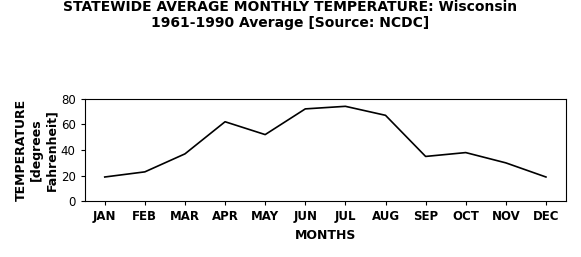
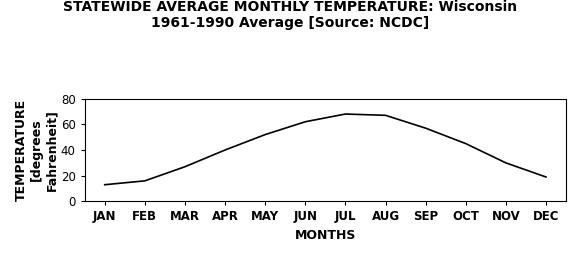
JAN: 19 -> 13
FEB: 23 -> 16
MAR: 37 -> 27
APR: 62 -> 40
JUN: 72 -> 62
JUL: 74 -> 68
SEP: 35 -> 57
OCT: 38 -> 45
